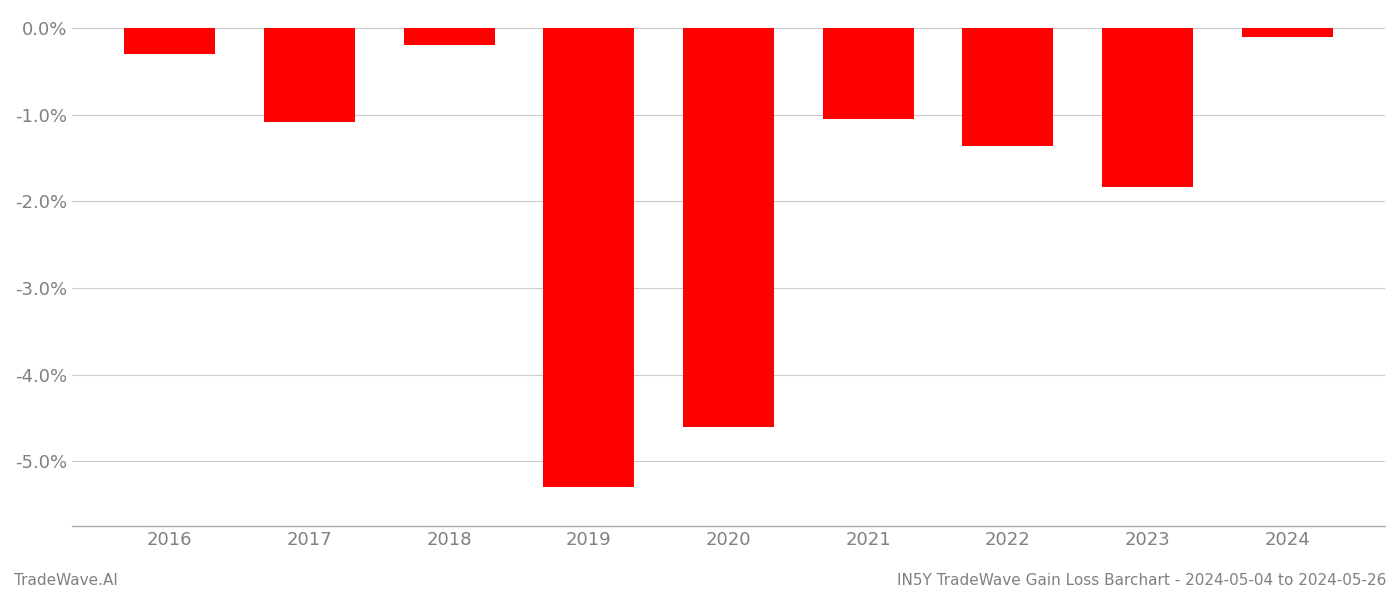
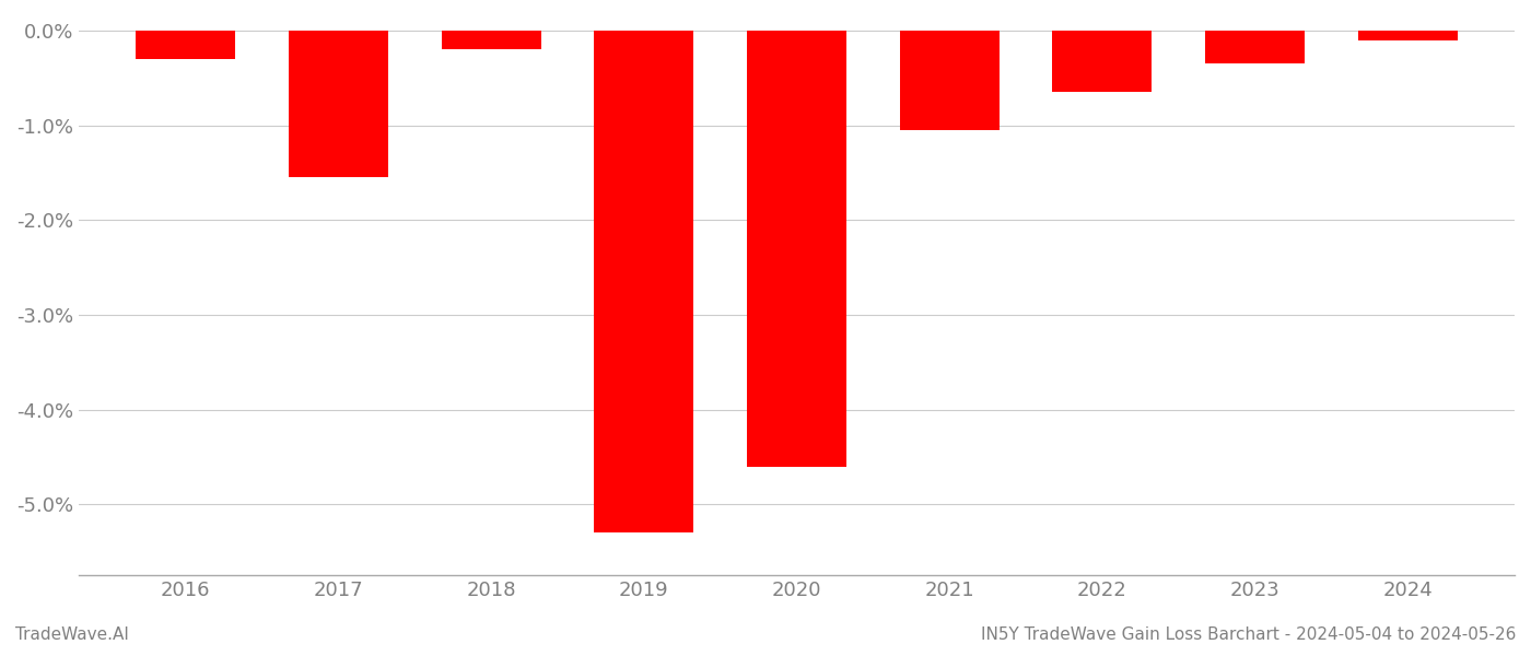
2017: -1.08% -> -1.55%
2022: -1.36% -> -0.65%
2023: -1.84% -> -0.35%
